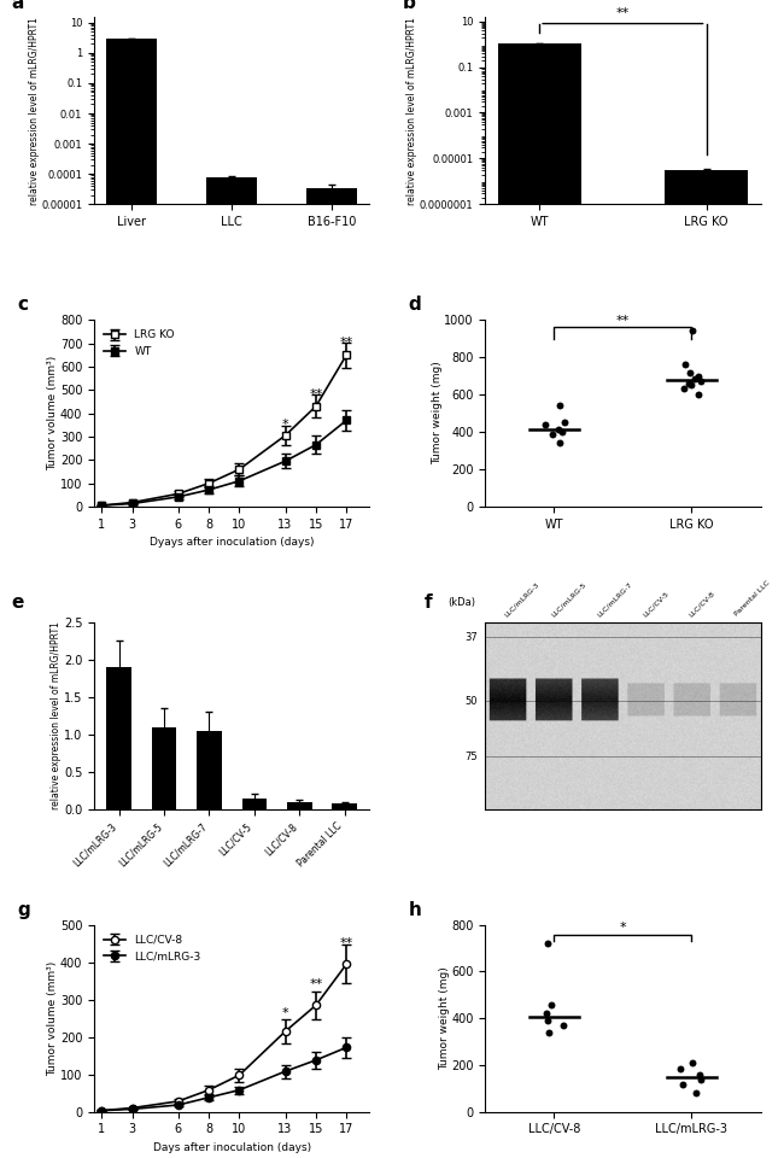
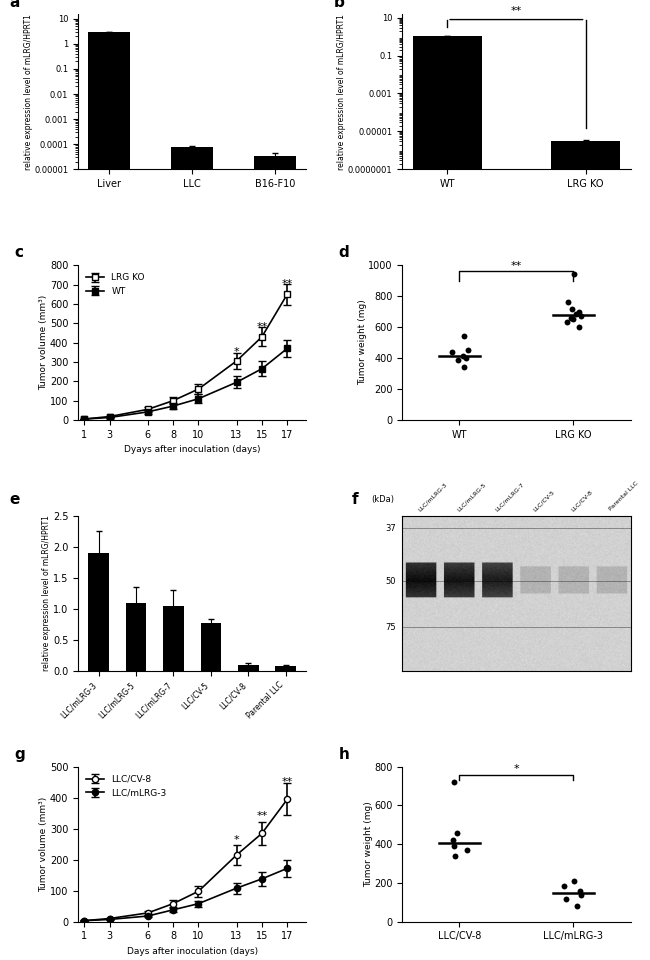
LLC/CV-5: 0.15 -> 0.78
